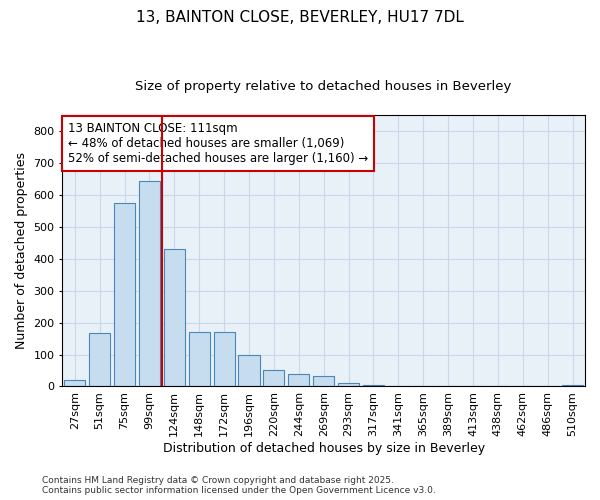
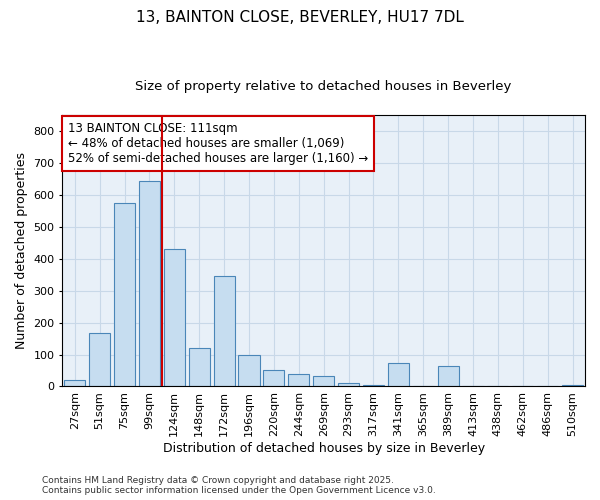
148sqm: 170 -> 120
172sqm: 170 -> 345
341sqm: 3 -> 75
389sqm: 1 -> 65
